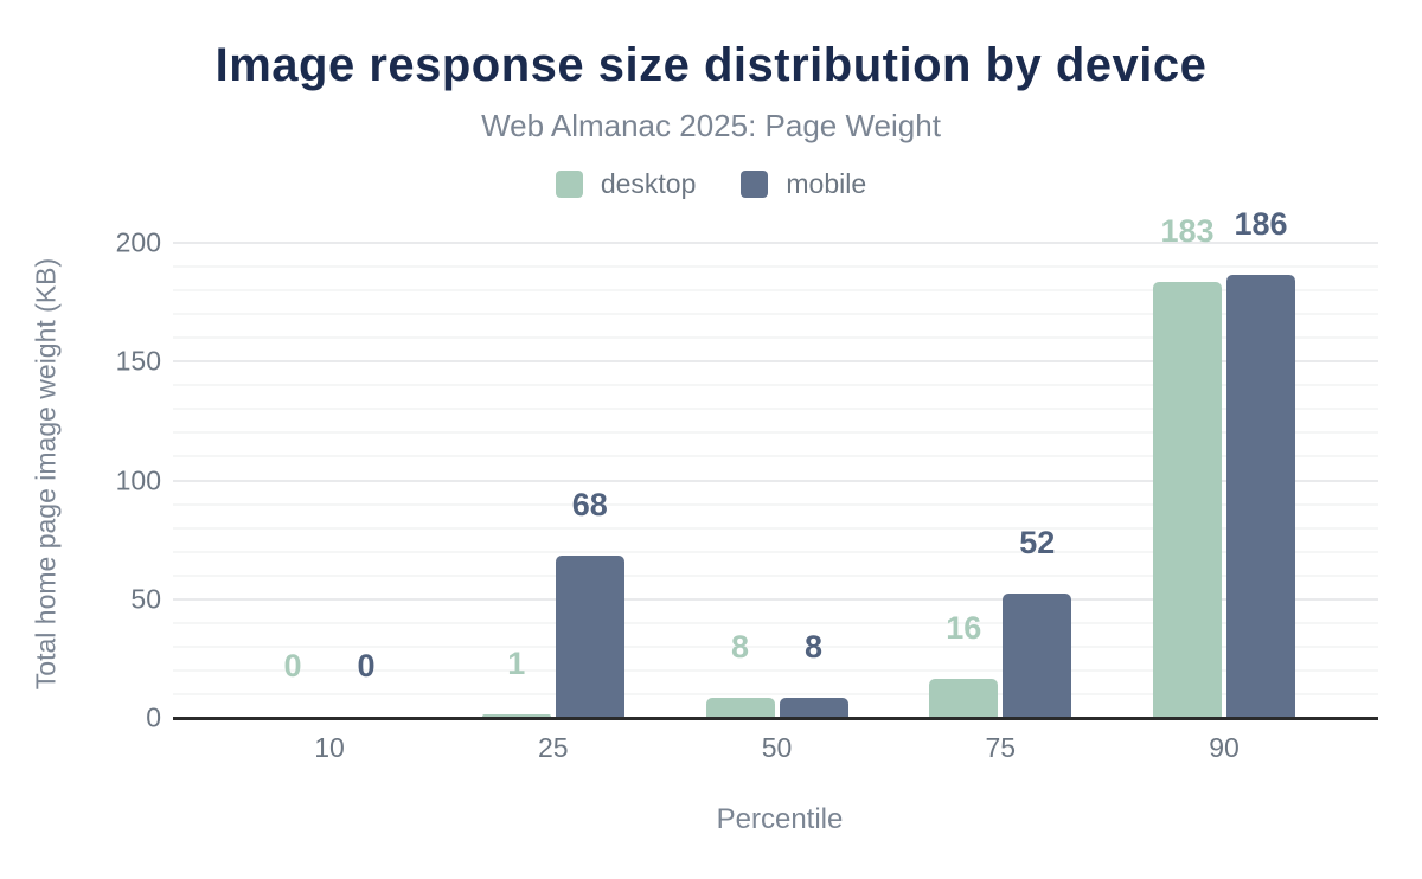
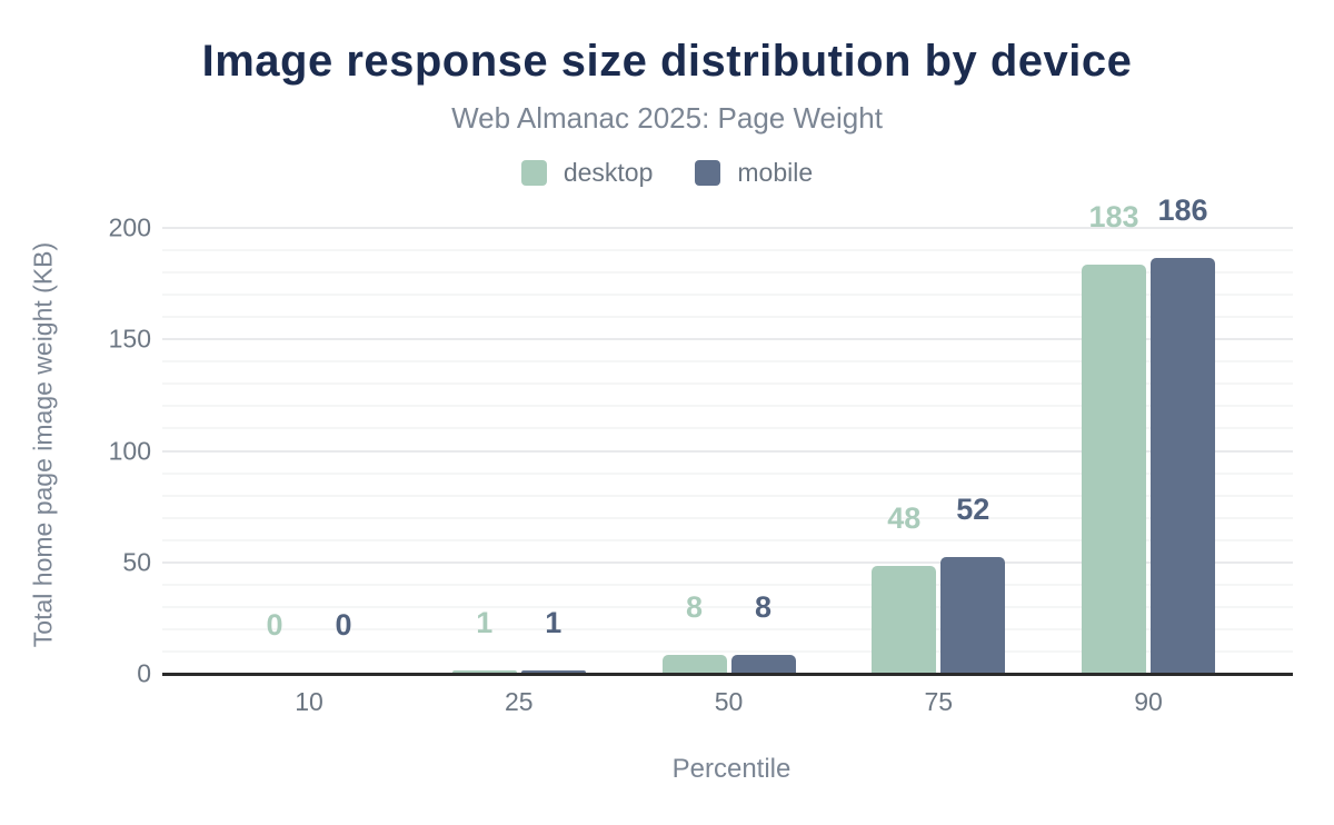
mobile/25: 68 -> 1
desktop/75: 16 -> 48
